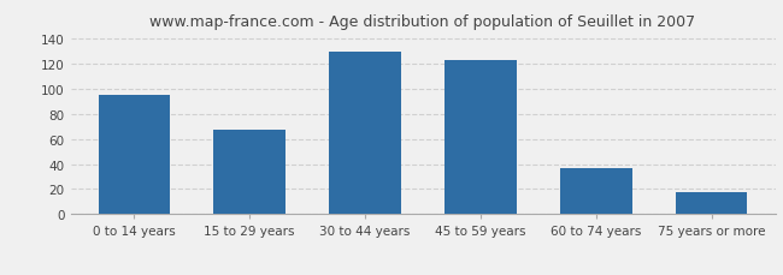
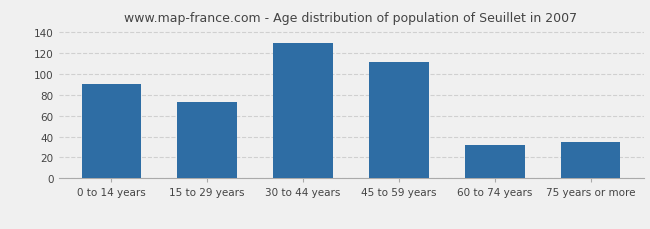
0 to 14 years: 95 -> 90
15 to 29 years: 67 -> 73
45 to 59 years: 123 -> 111
60 to 74 years: 37 -> 32
75 years or more: 18 -> 35
